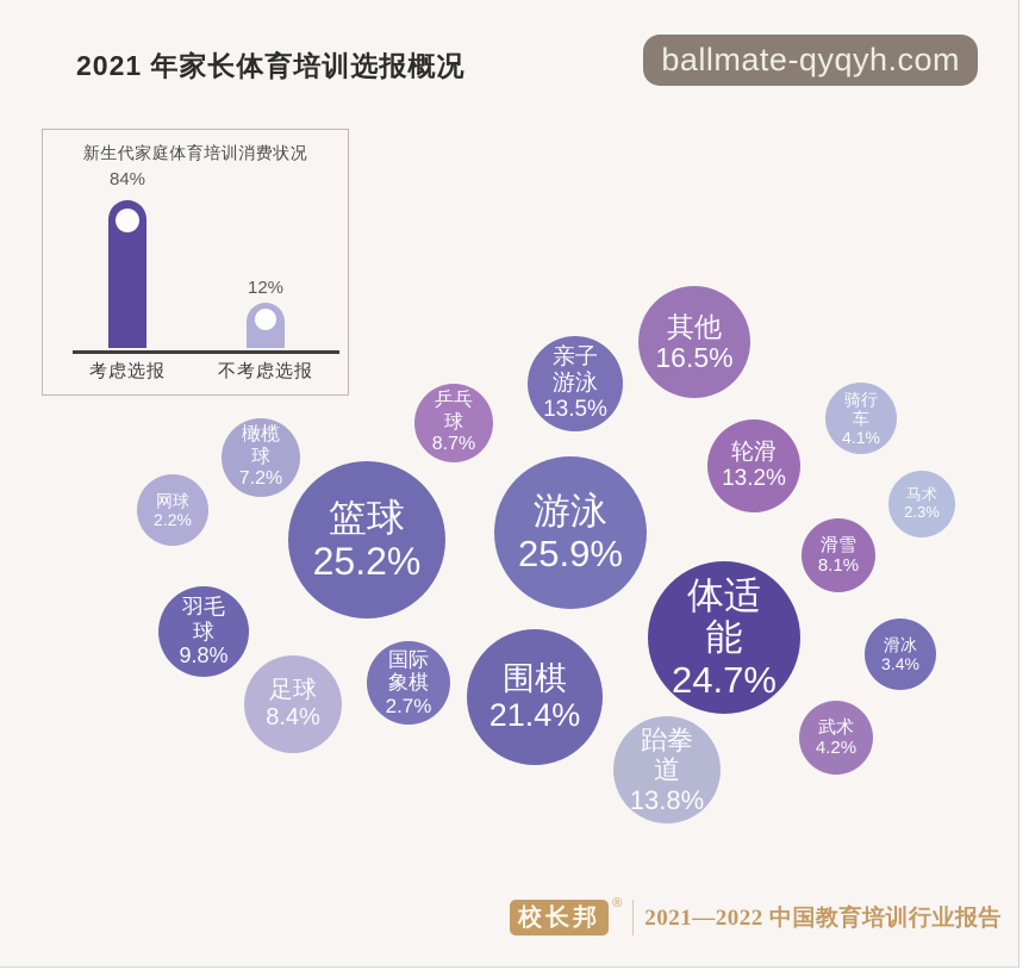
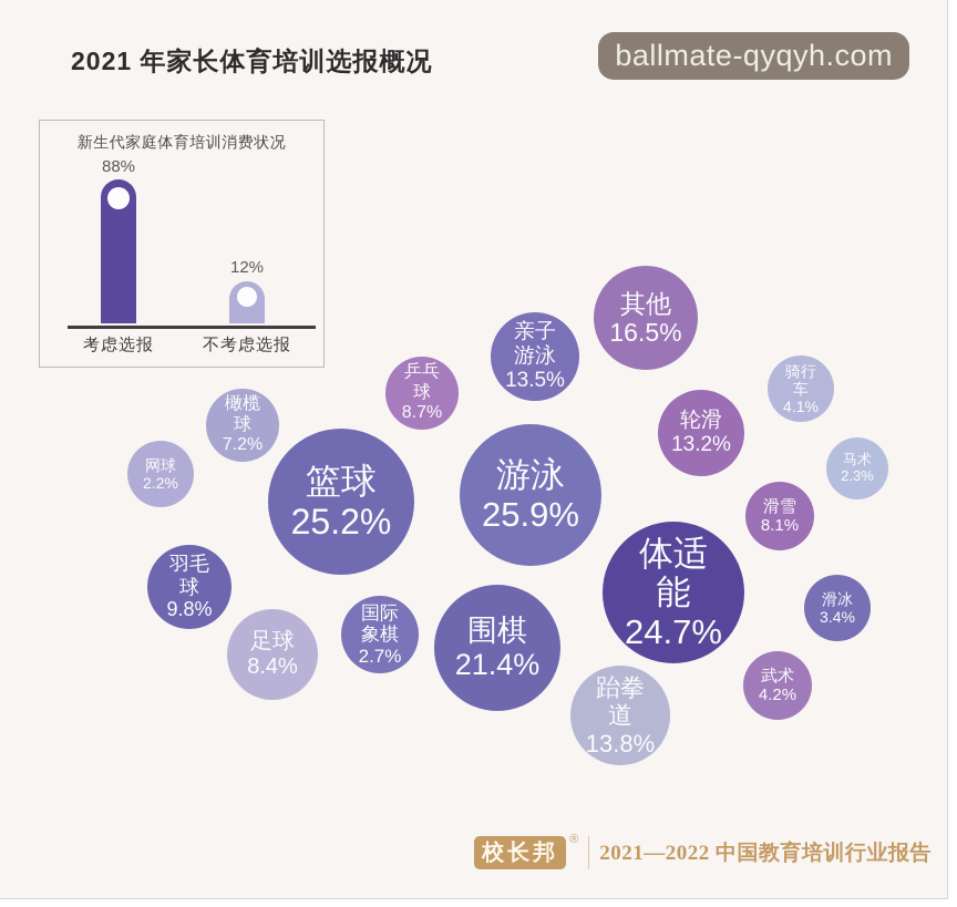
新生代家庭体育培训消费状况/考虑选报: 84% -> 88%
